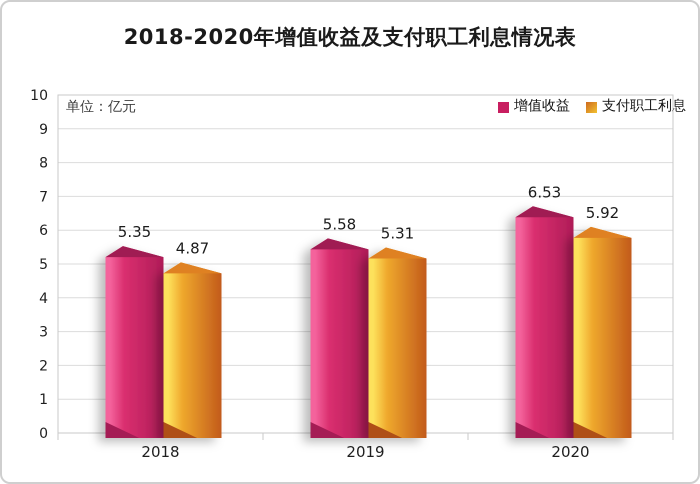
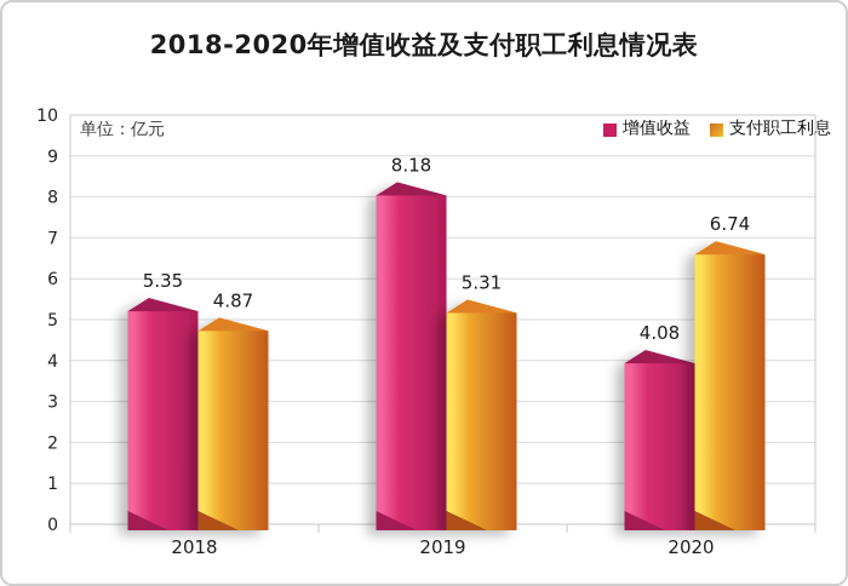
增值收益/2019: 5.58 -> 8.18
增值收益/2020: 6.53 -> 4.08
支付职工利息/2020: 5.92 -> 6.74
